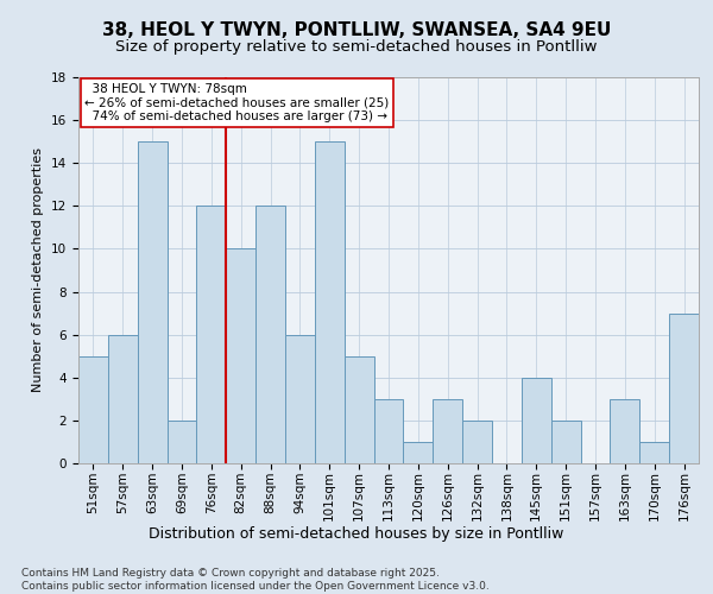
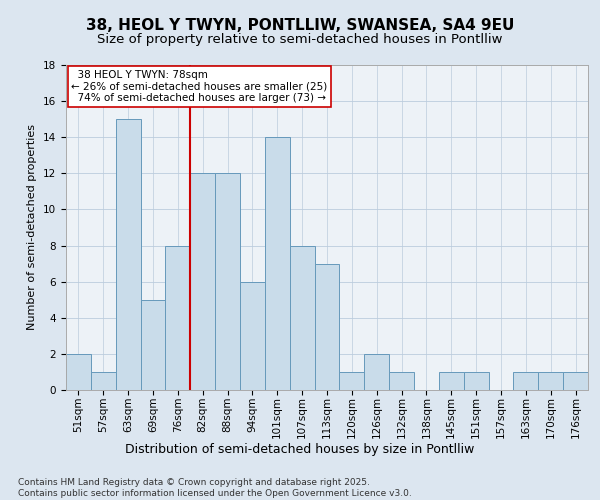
51sqm: 5 -> 2
57sqm: 6 -> 1
69sqm: 2 -> 5
76sqm: 12 -> 8
82sqm: 10 -> 12
101sqm: 15 -> 14
107sqm: 5 -> 8
113sqm: 3 -> 7
126sqm: 3 -> 2
132sqm: 2 -> 1
145sqm: 4 -> 1
151sqm: 2 -> 1
163sqm: 3 -> 1
176sqm: 7 -> 1
